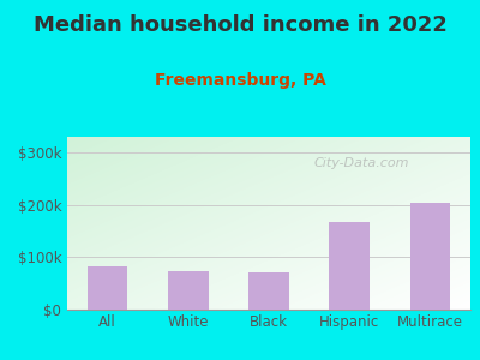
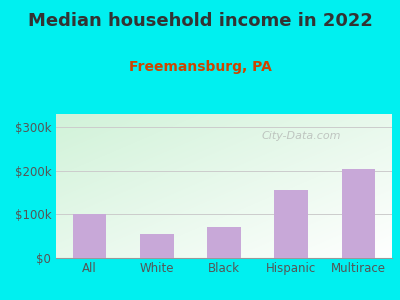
All: $82k -> $100k
White: $73k -> $55k
Hispanic: $168k -> $155k
